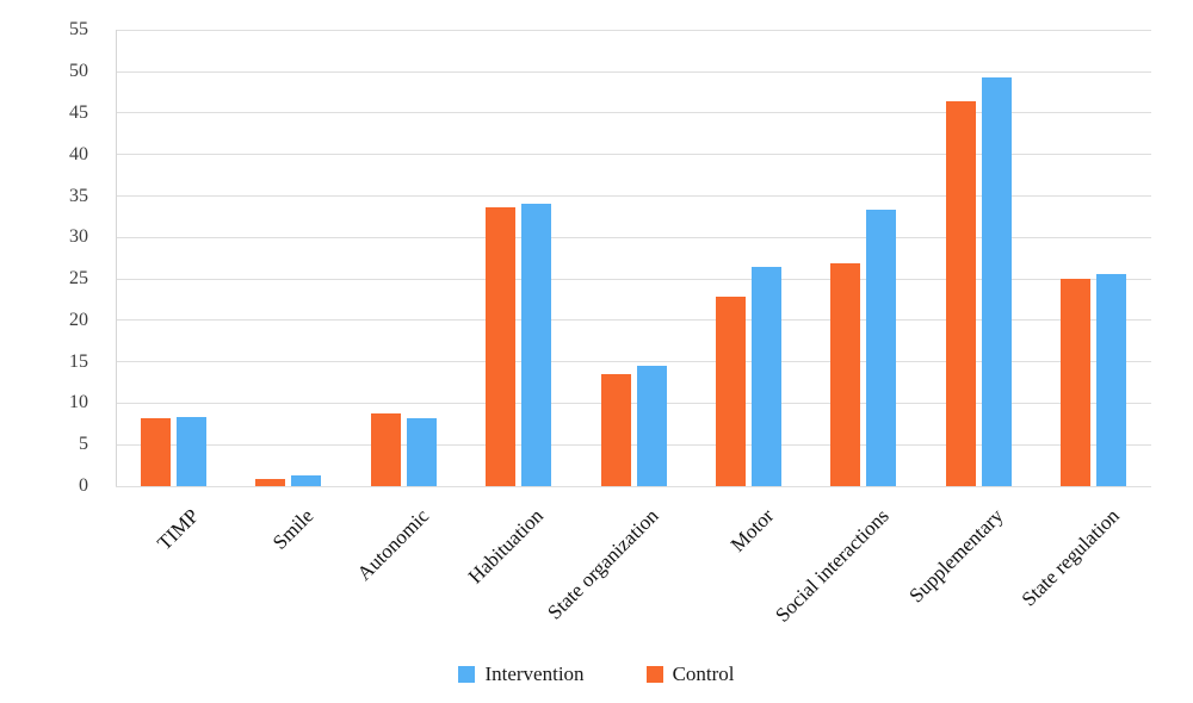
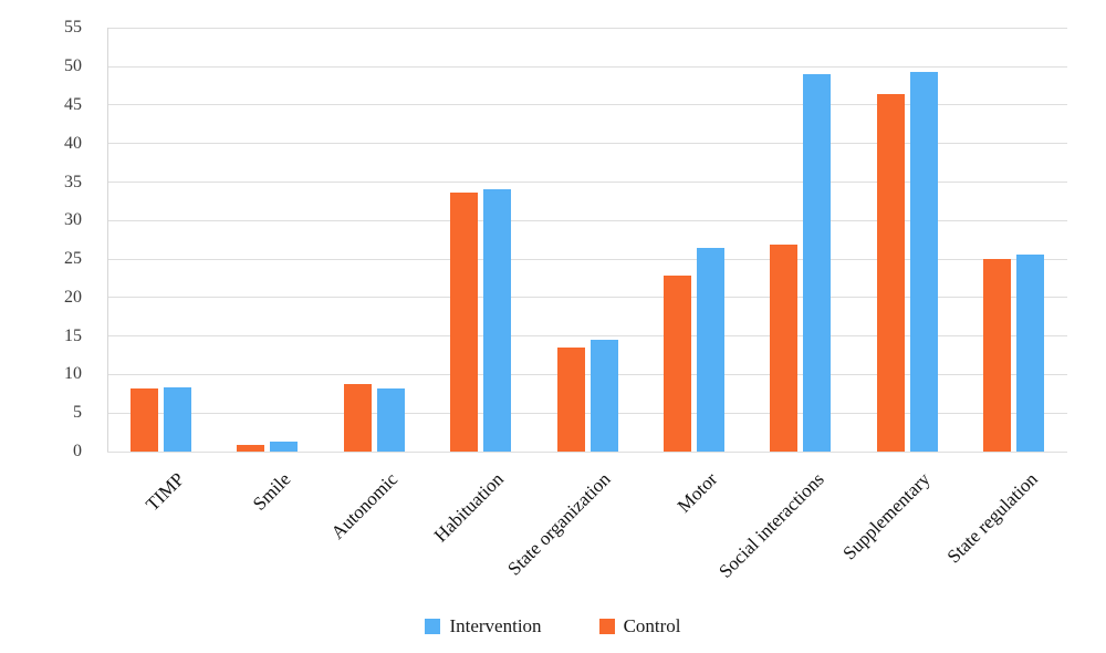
Intervention/Social interactions: 33 -> 49
